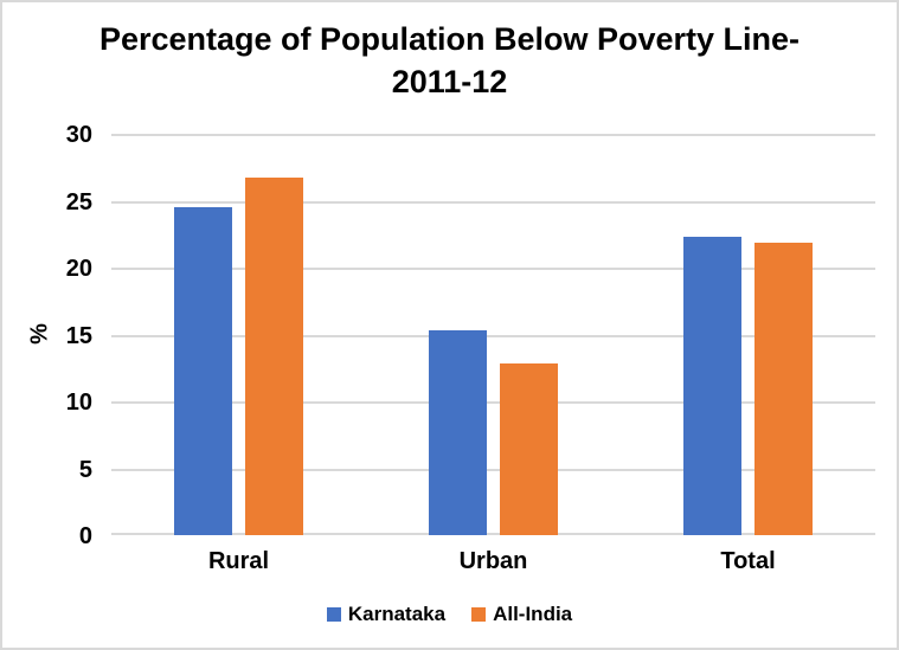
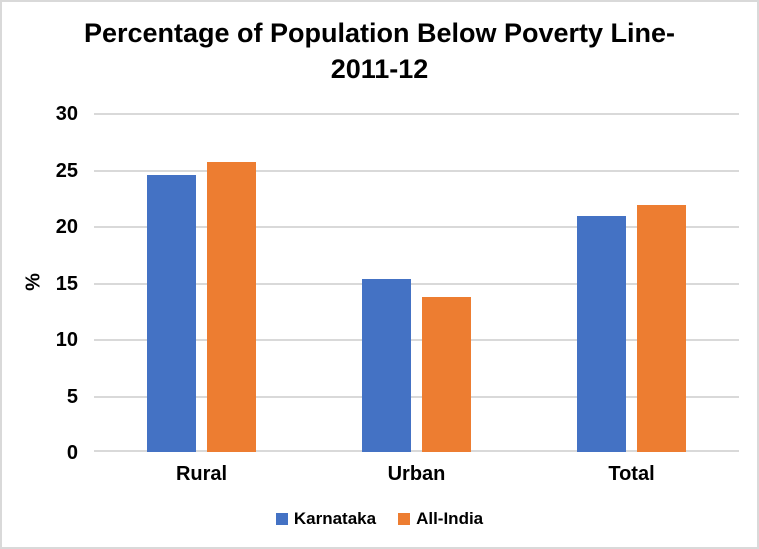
All-India/Rural: 26.7 -> 25.7
All-India/Urban: 12.8 -> 13.7
Karnataka/Total: 22.3 -> 20.9
